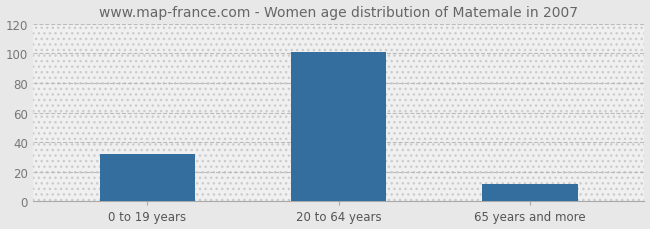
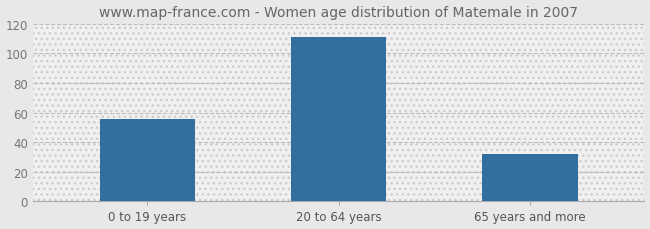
0 to 19 years: 32 -> 56
20 to 64 years: 101 -> 111
65 years and more: 12 -> 32
